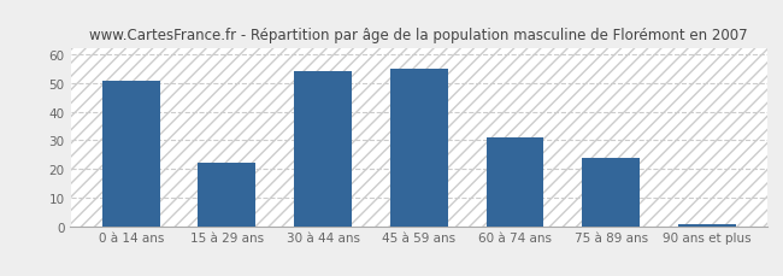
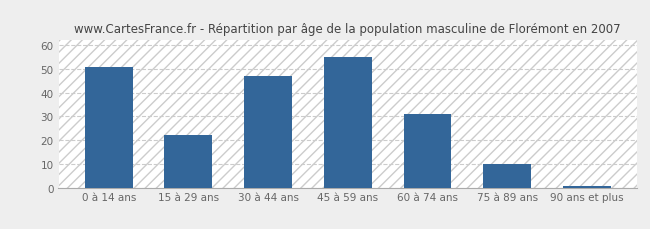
30 à 44 ans: 54.0 -> 47.0
75 à 89 ans: 24.0 -> 10.0
